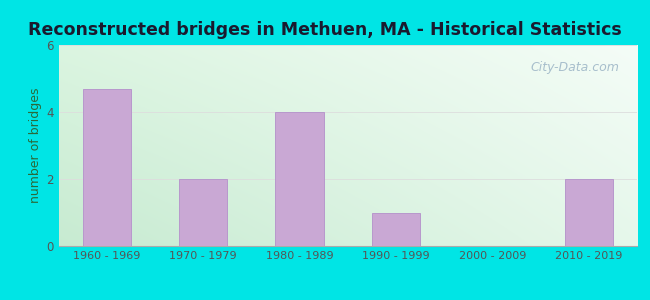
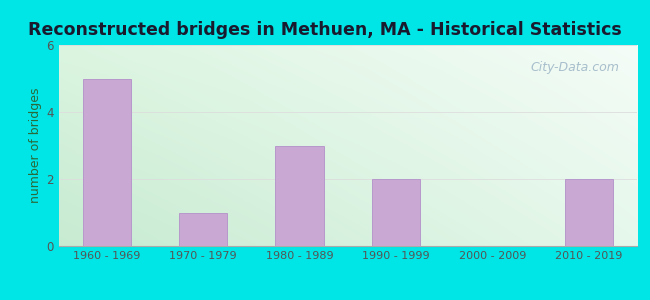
1960 - 1969: 4.7 -> 5.0
1970 - 1979: 2.0 -> 1.0
1980 - 1989: 4.0 -> 3.0
1990 - 1999: 1.0 -> 2.0
